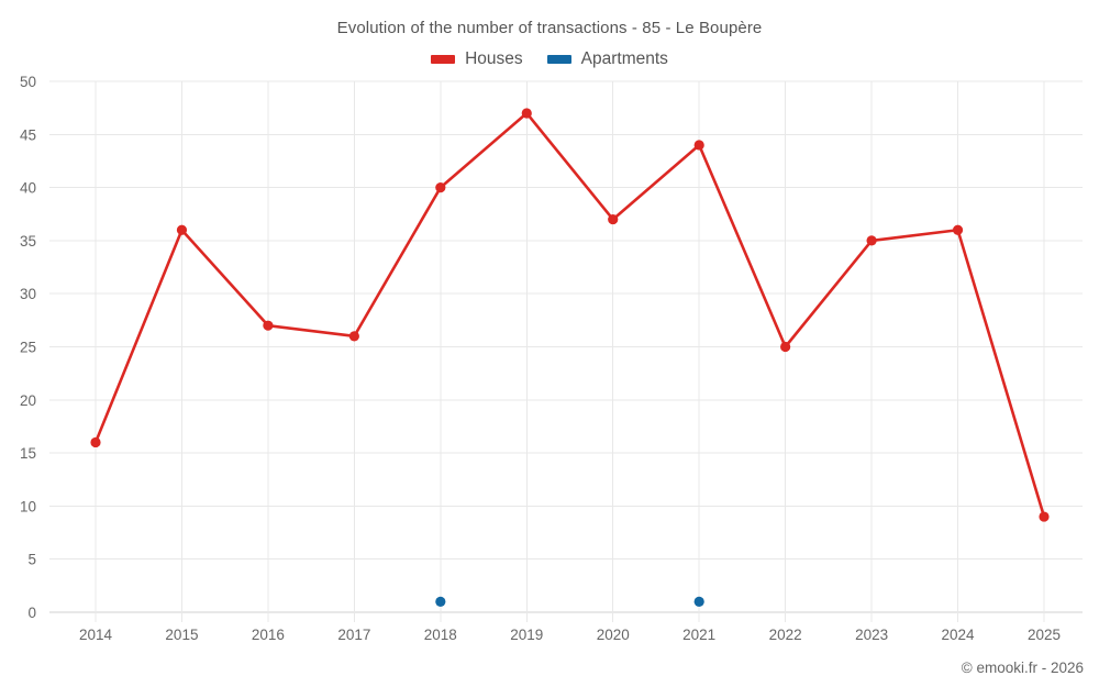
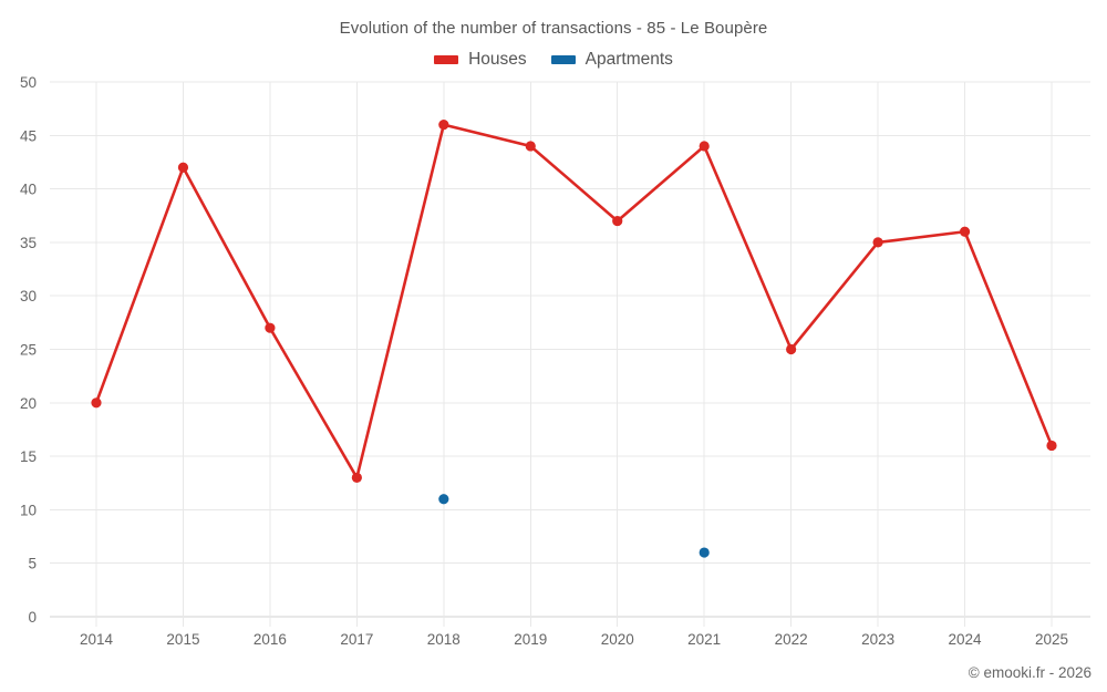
Houses/2014: 16 -> 20
Houses/2015: 36 -> 42
Houses/2017: 26 -> 13
Houses/2018: 40 -> 46
Apartments/2018: 1 -> 11
Houses/2019: 47 -> 44
Apartments/2021: 1 -> 6
Houses/2025: 9 -> 16
